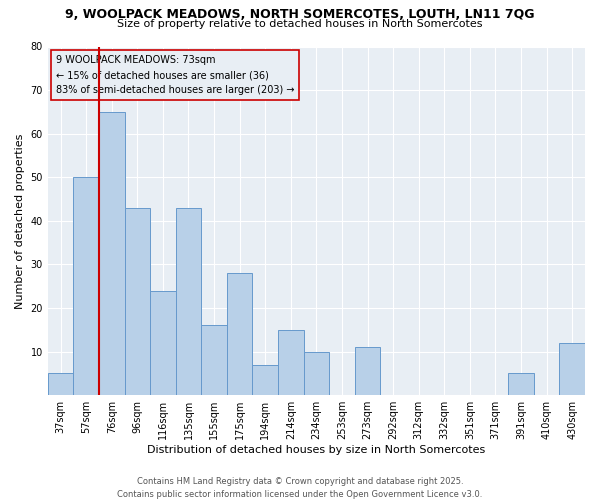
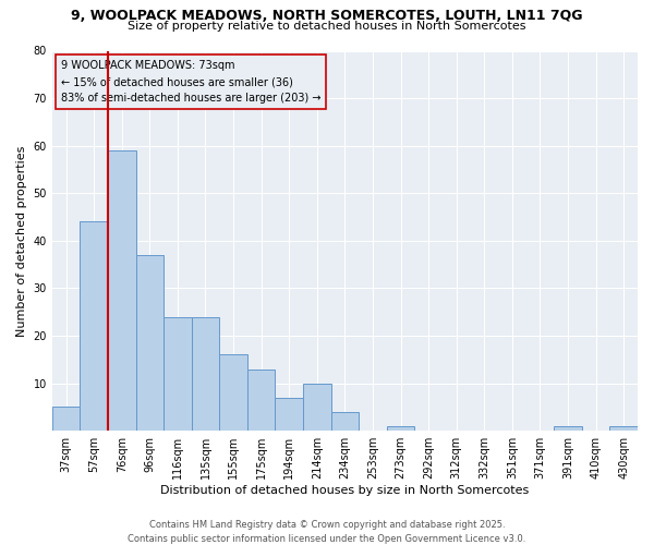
57sqm: 50 -> 44
76sqm: 65 -> 59
96sqm: 43 -> 37
135sqm: 43 -> 24
175sqm: 28 -> 13
214sqm: 15 -> 10
234sqm: 10 -> 4
273sqm: 11 -> 1
391sqm: 5 -> 1
430sqm: 12 -> 1
